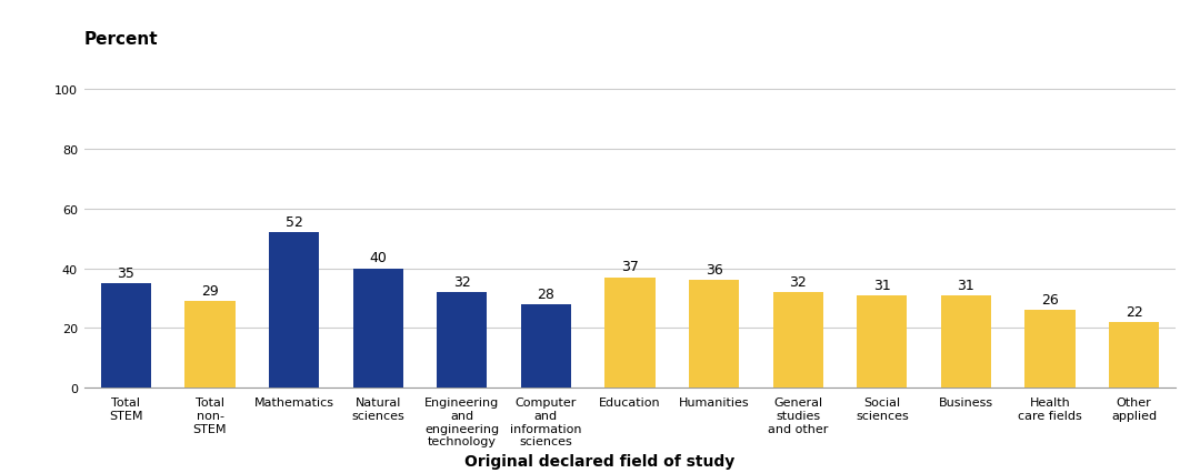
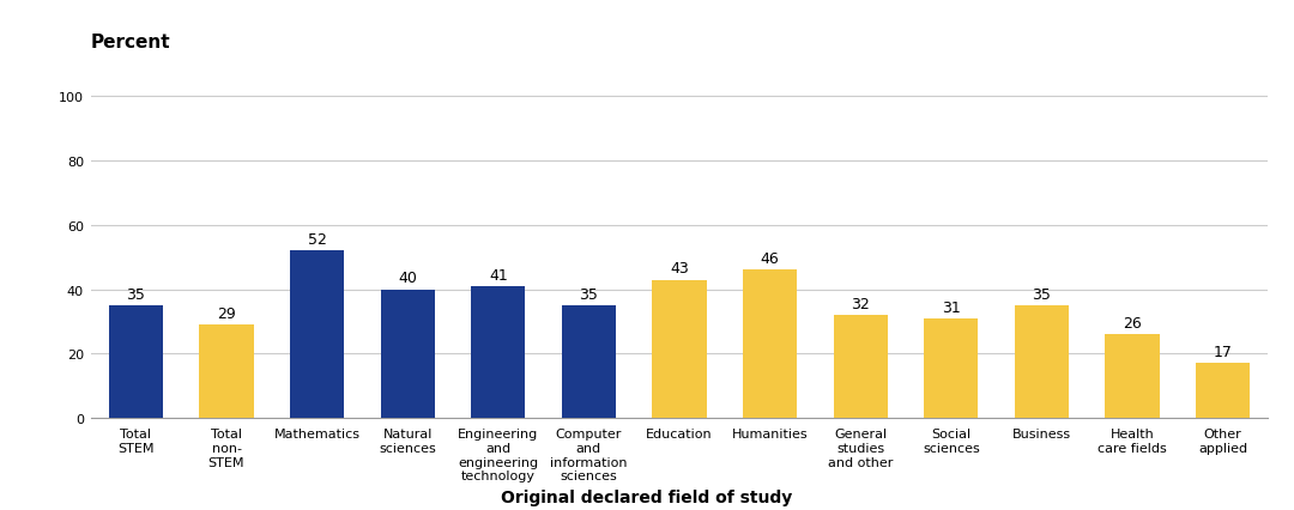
Engineering and engineering technology: 32 -> 41
Computer and information sciences: 28 -> 35
Education: 37 -> 43
Humanities: 36 -> 46
Business: 31 -> 35
Other applied: 22 -> 17
